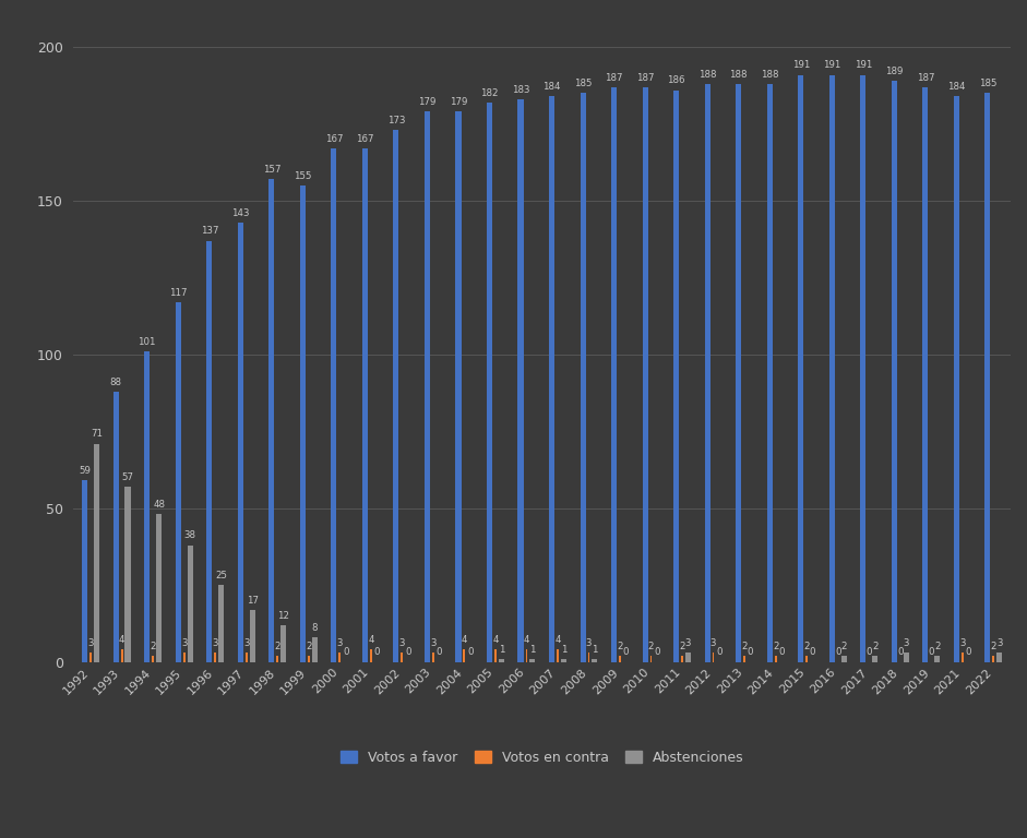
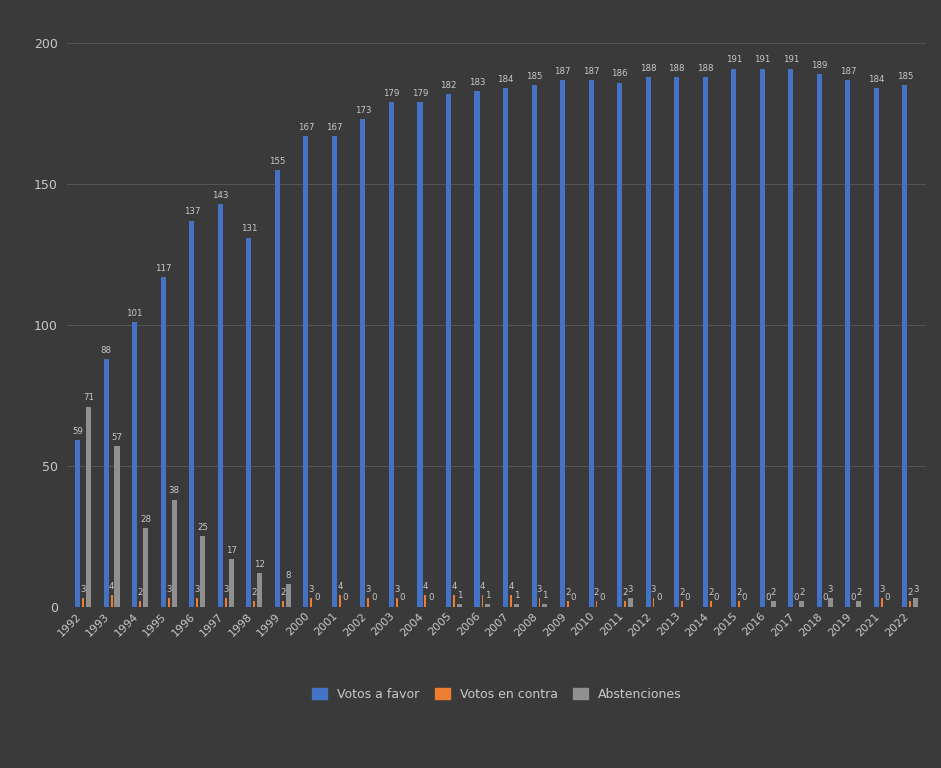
Abstenciones/1994: 48 -> 28
Votos a favor/1998: 157 -> 131
